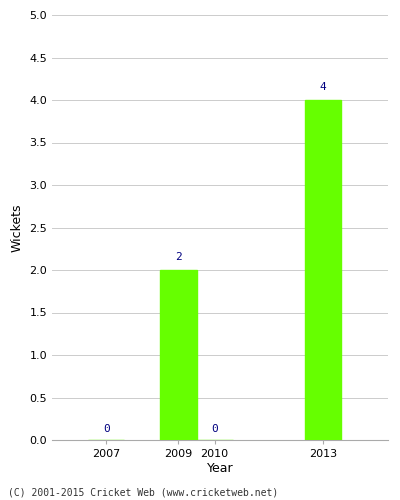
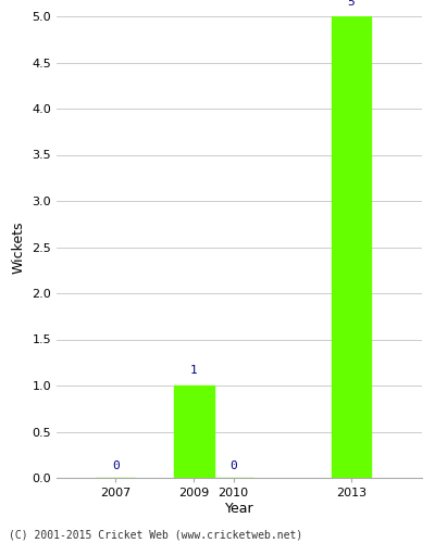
2009: 2 -> 1
2013: 4 -> 5
